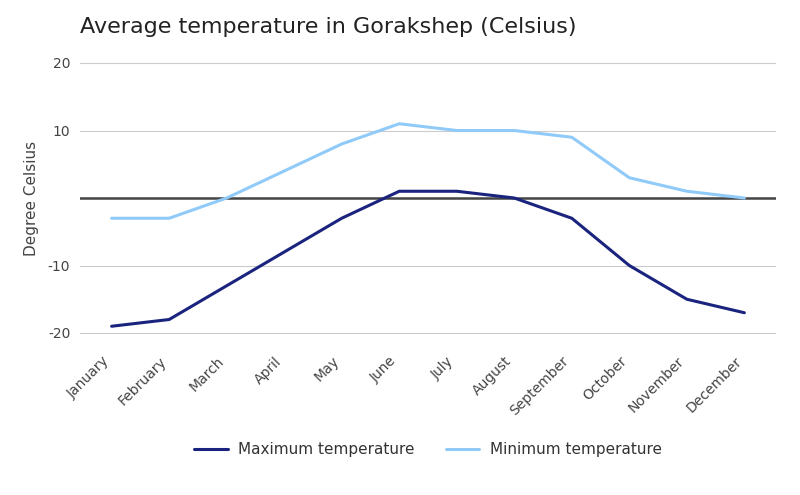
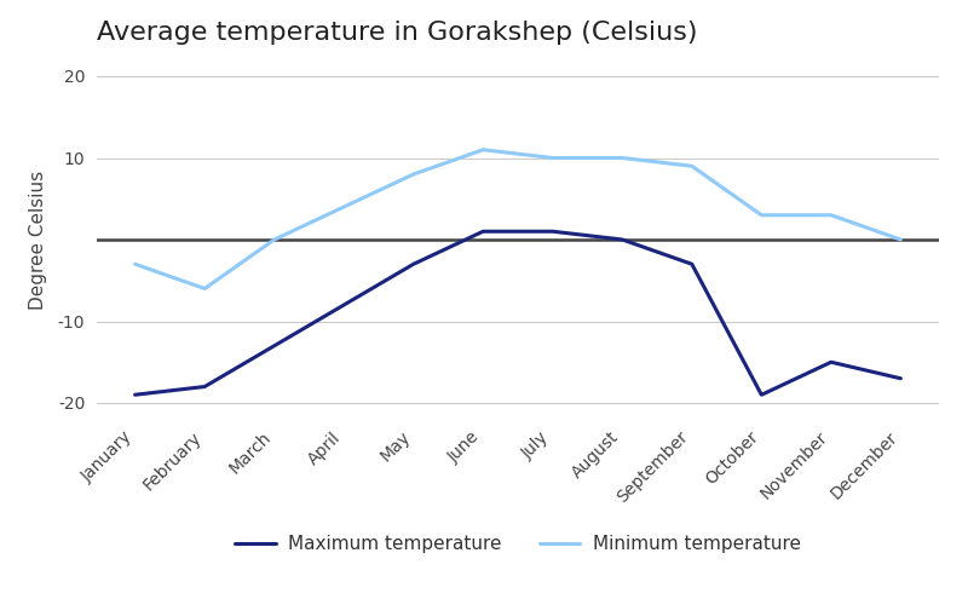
Minimum temperature/February: -3 -> -6
Maximum temperature/October: -10 -> -19
Minimum temperature/November: 1 -> 3
